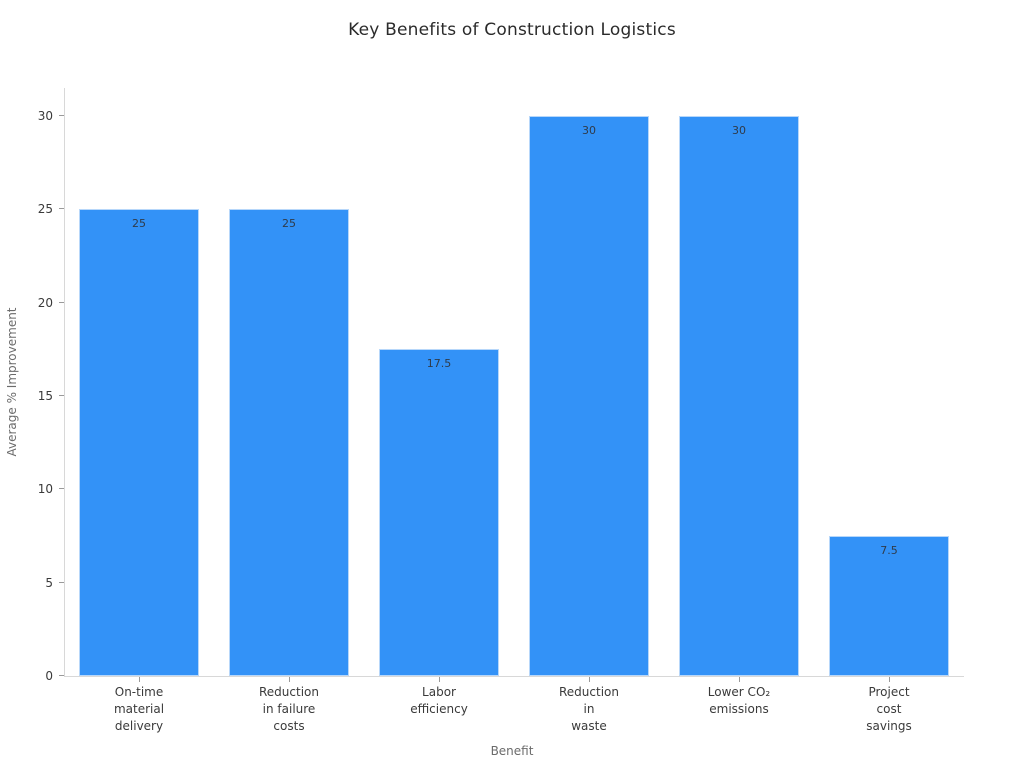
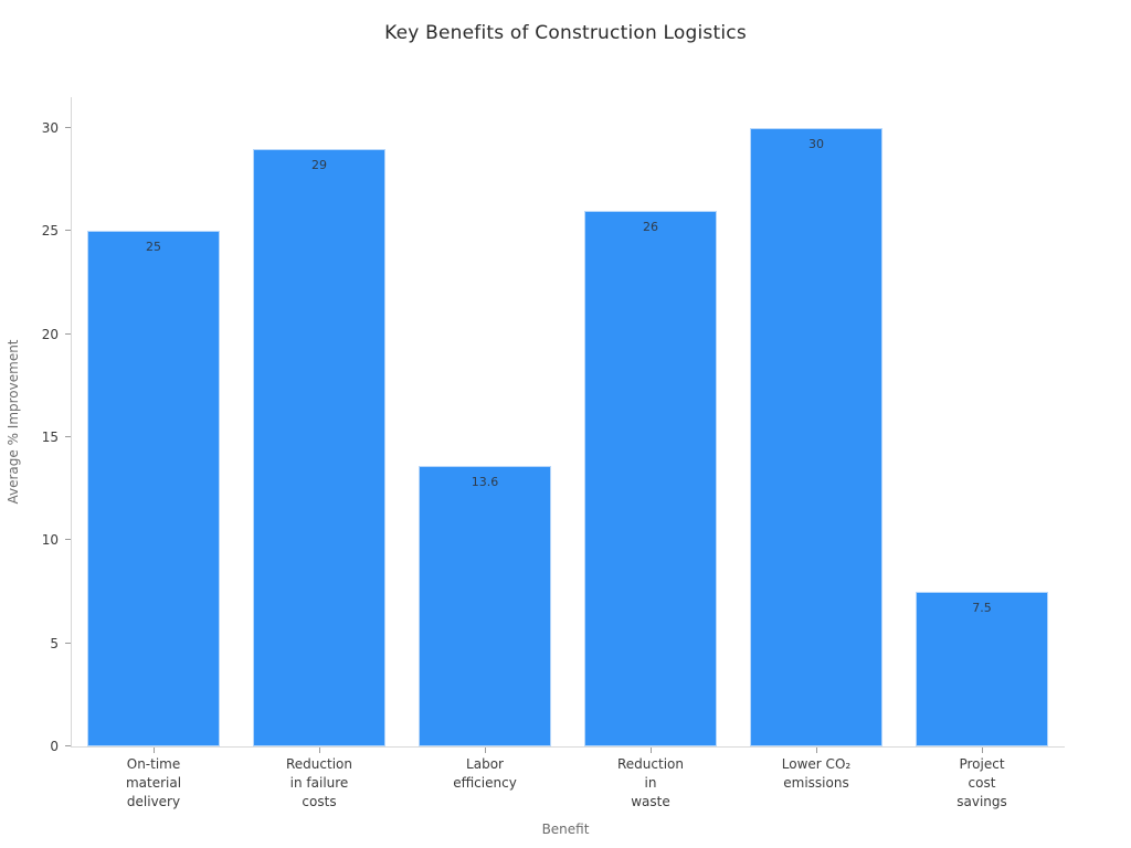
Reduction in failure costs: 25 -> 29
Labor efficiency: 17.5 -> 13.6
Reduction in waste: 30 -> 26
